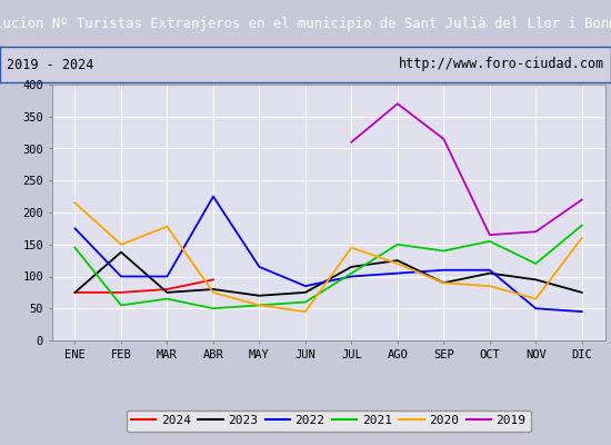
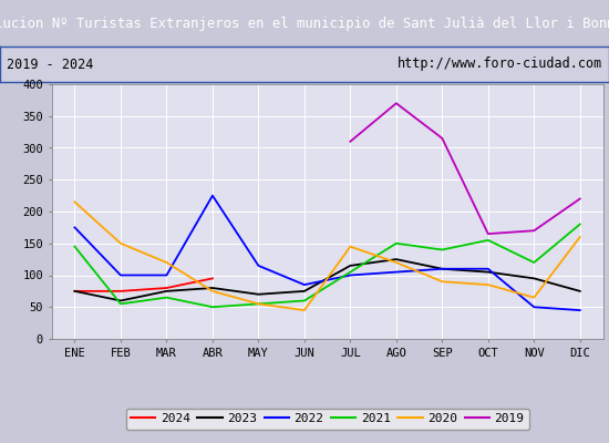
2023/FEB: 138 -> 60
2020/MAR: 178 -> 120
2023/SEP: 90 -> 110
